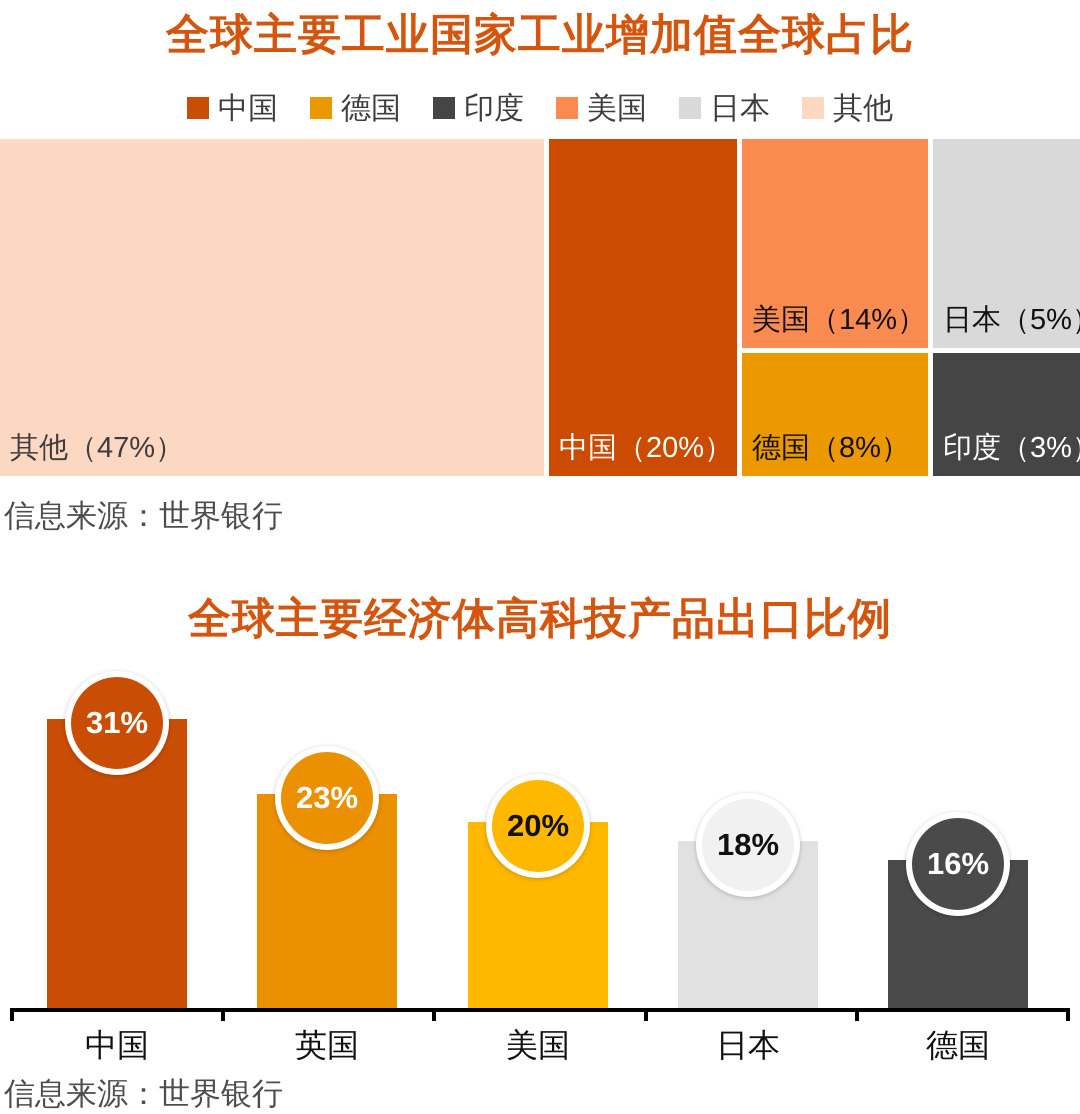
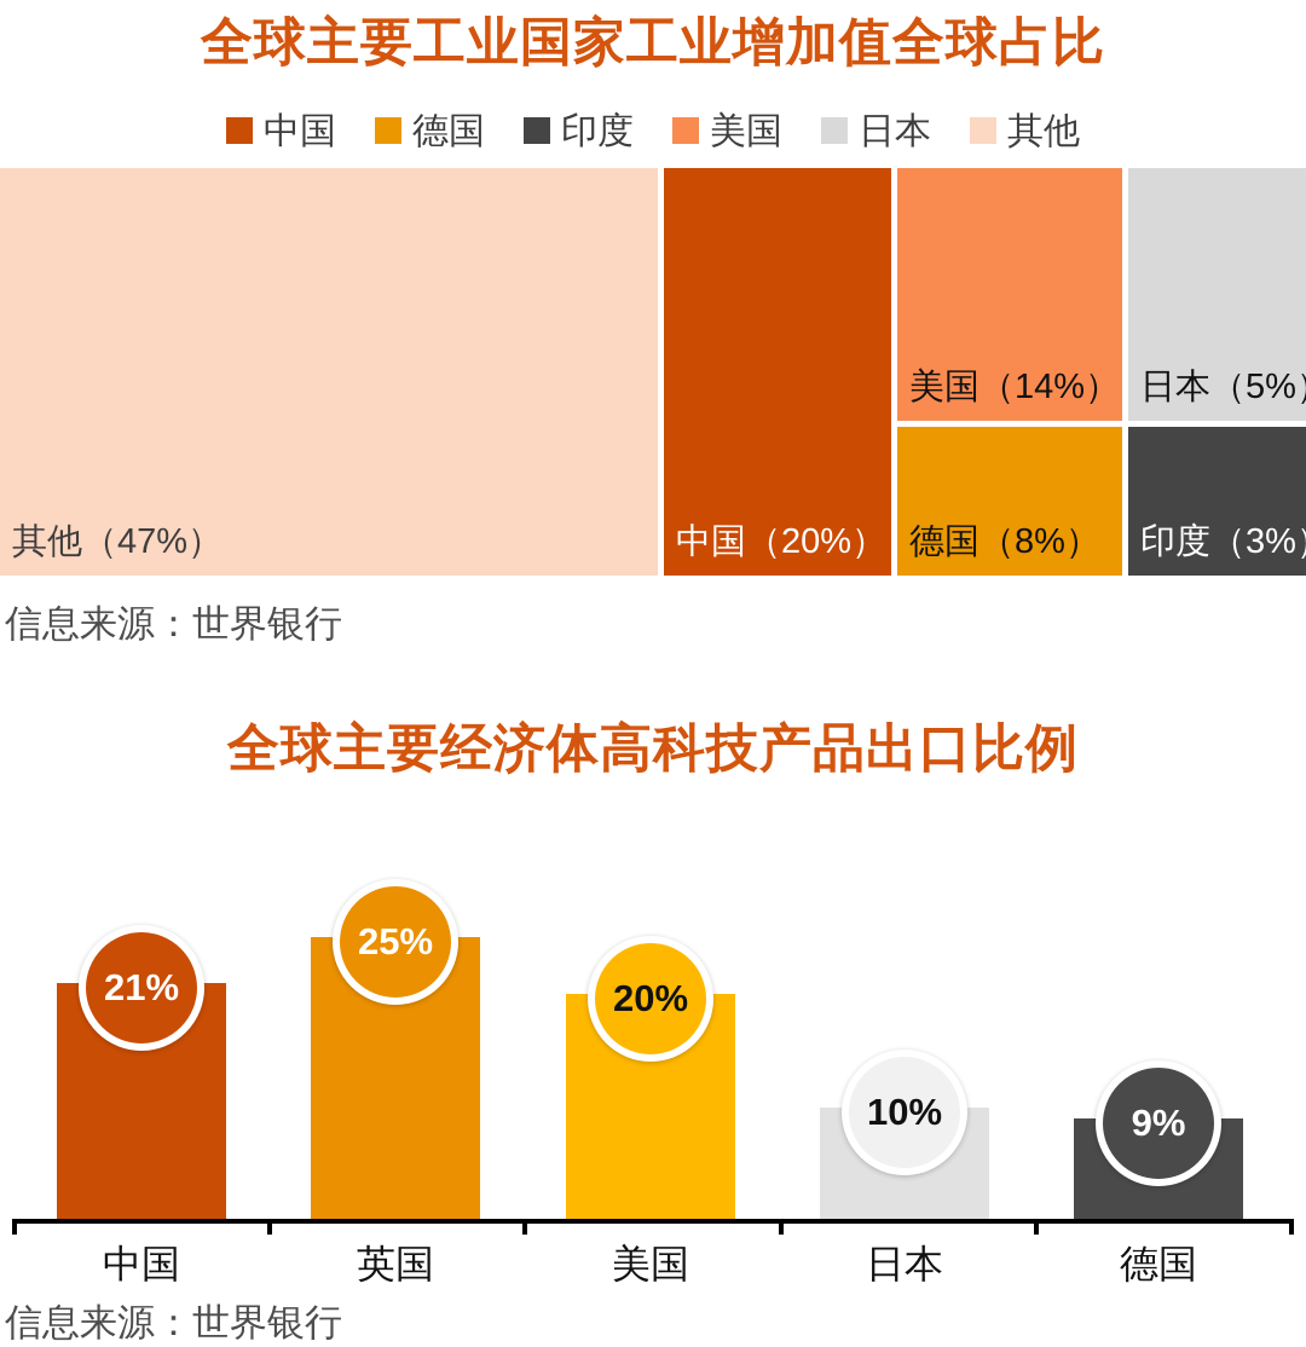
全球主要经济体高科技产品出口比例/中国: 31% -> 21%
全球主要经济体高科技产品出口比例/英国: 23% -> 25%
全球主要经济体高科技产品出口比例/日本: 18% -> 10%
全球主要经济体高科技产品出口比例/德国: 16% -> 9%
